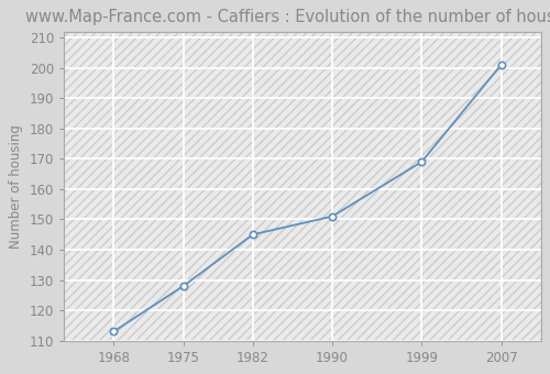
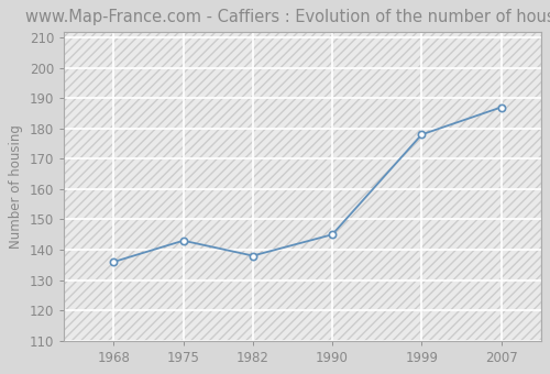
1968: 113 -> 136
1975: 128 -> 143
1982: 145 -> 138
1990: 151 -> 145
1999: 169 -> 178
2007: 201 -> 187
